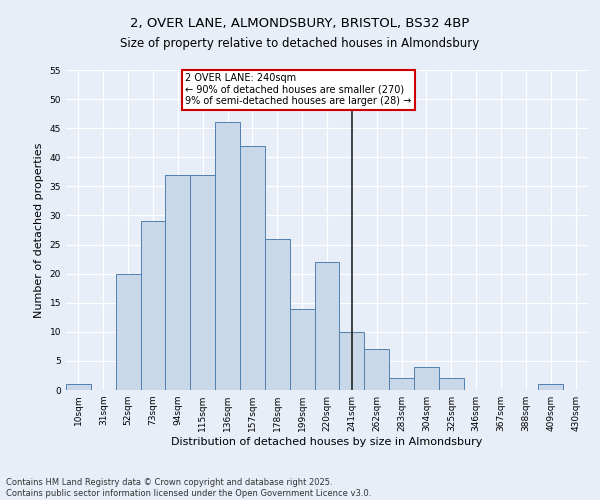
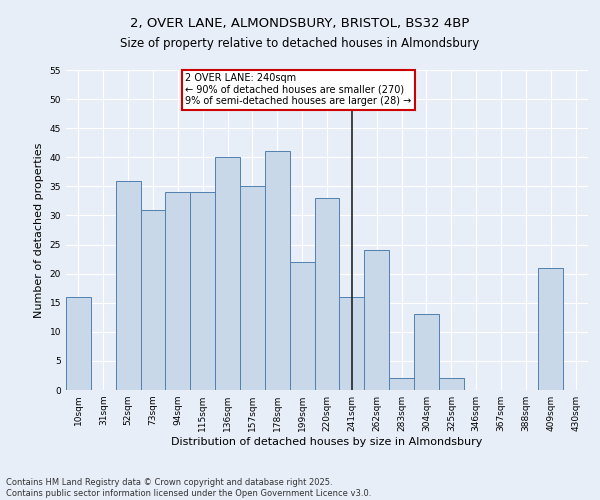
10sqm: 1 -> 16
52sqm: 20 -> 36
73sqm: 29 -> 31
94sqm: 37 -> 34
115sqm: 37 -> 34
136sqm: 46 -> 40
157sqm: 42 -> 35
178sqm: 26 -> 41
199sqm: 14 -> 22
220sqm: 22 -> 33
241sqm: 10 -> 16
262sqm: 7 -> 24
304sqm: 4 -> 13
409sqm: 1 -> 21
